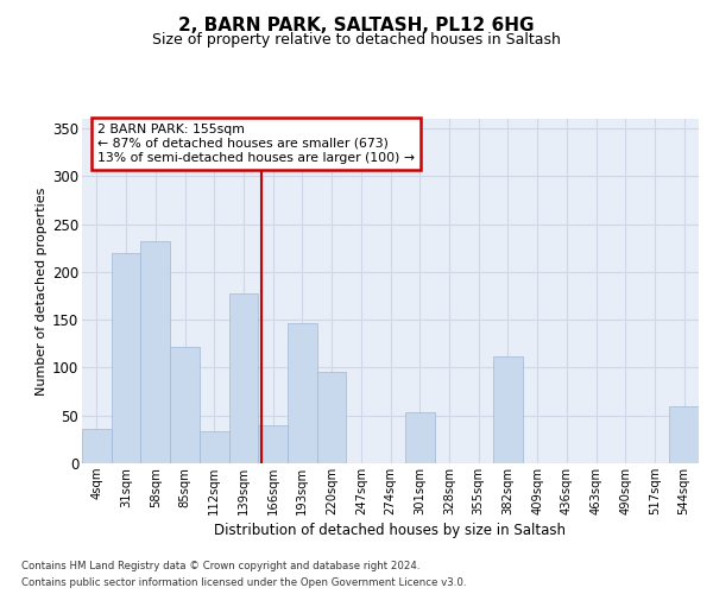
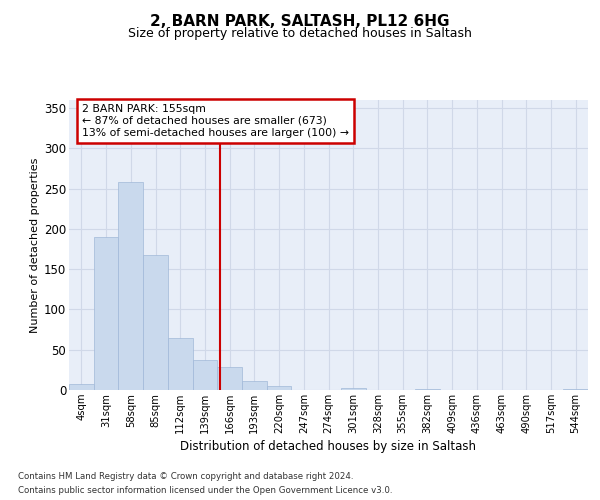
4sqm: 36 -> 8
31sqm: 220 -> 190
58sqm: 232 -> 258
85sqm: 122 -> 167
112sqm: 34 -> 65
139sqm: 178 -> 37
166sqm: 40 -> 28
193sqm: 146 -> 11
220sqm: 96 -> 5
301sqm: 54 -> 3
382sqm: 112 -> 1
544sqm: 60 -> 1
